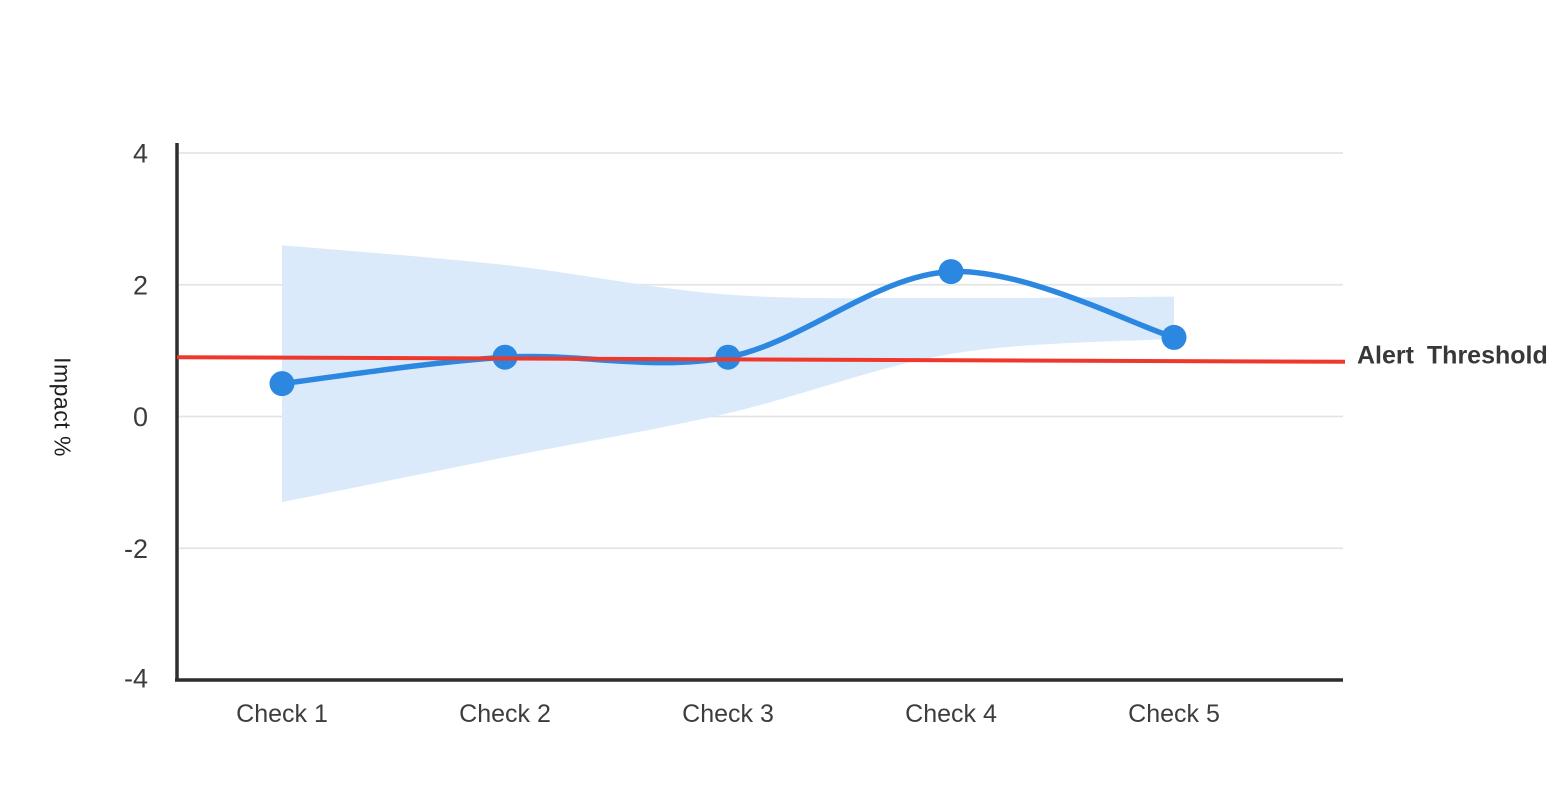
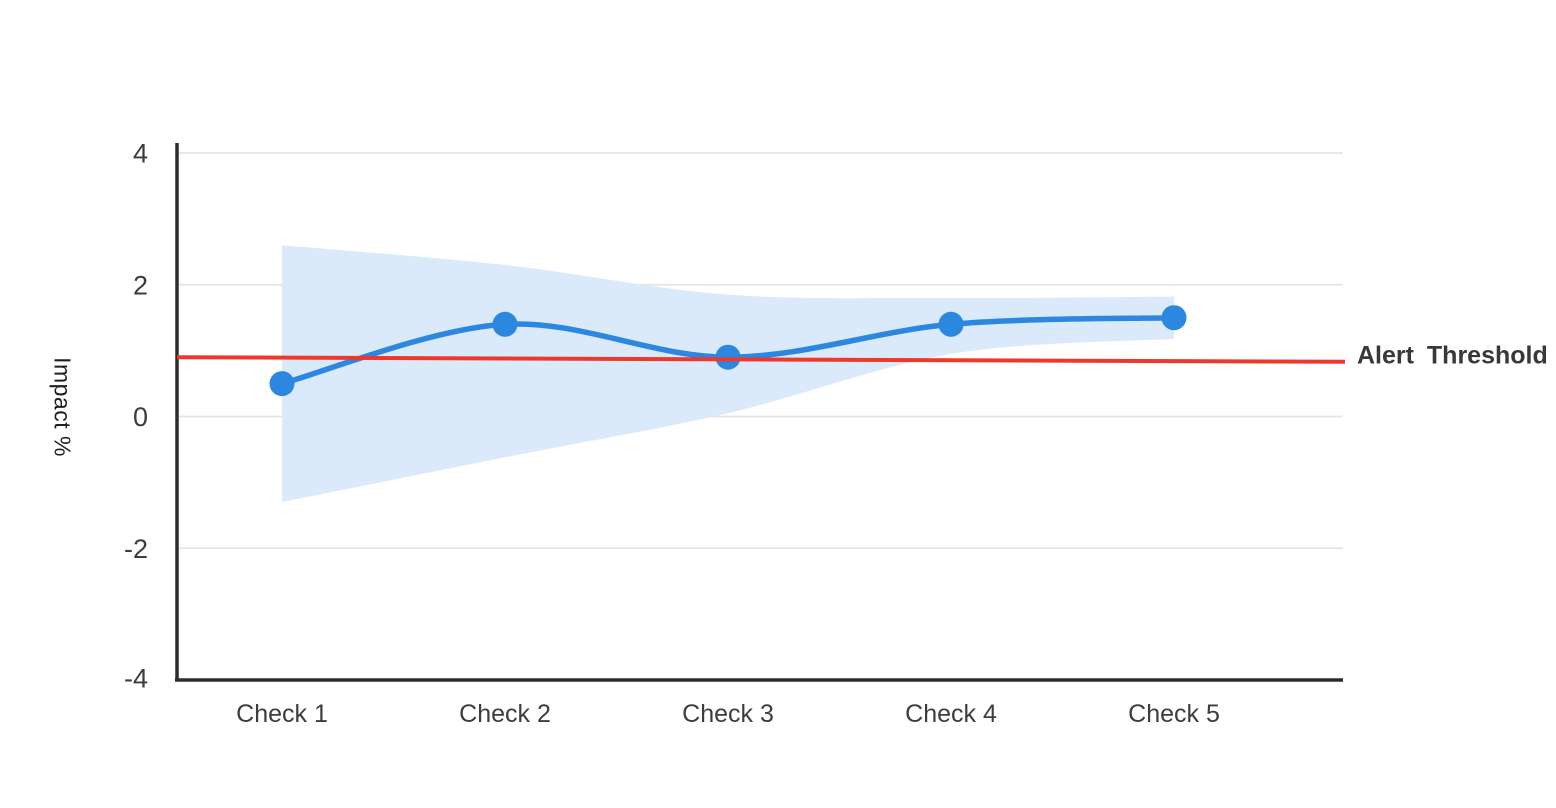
Check 2: 0.9 -> 1.4
Check 4: 2.2 -> 1.4
Check 5: 1.2 -> 1.5
